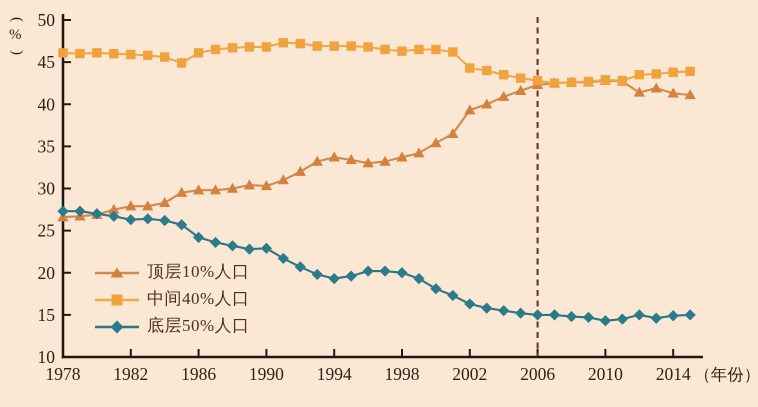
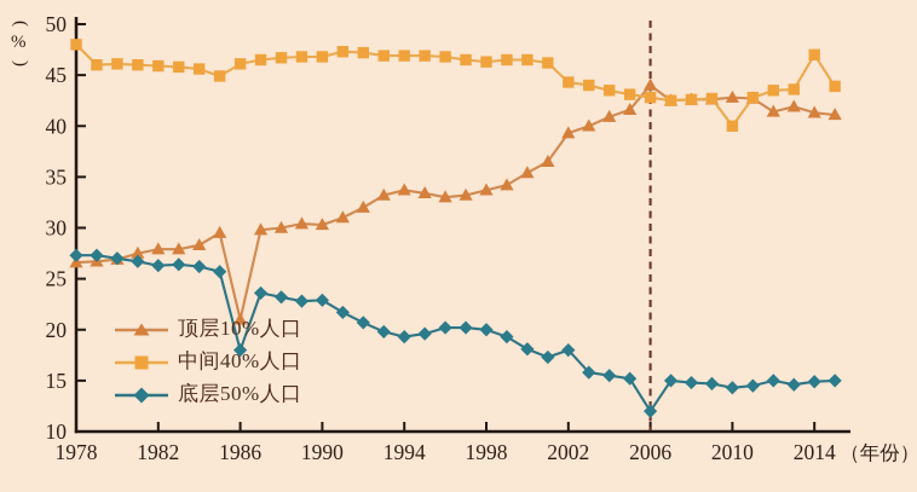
中间40%人口/1978: 46 -> 48
顶层10%人口/1986: 30 -> 21
底层50%人口/1986: 24 -> 18
底层50%人口/2002: 16 -> 18
顶层10%人口/2006: 42 -> 44
底层50%人口/2006: 15 -> 12
中间40%人口/2010: 43 -> 40
中间40%人口/2014: 44 -> 47
